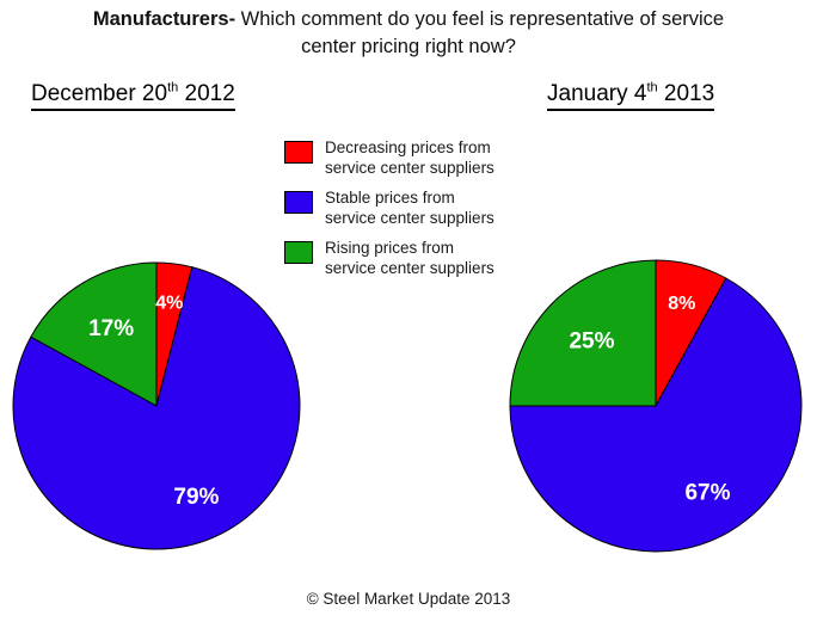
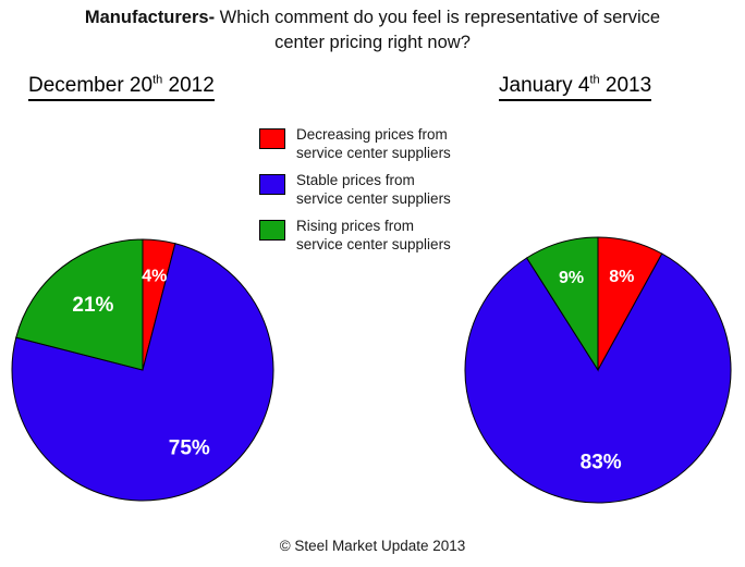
December 20th 2012/Stable prices from service center suppliers: 79% -> 75%
December 20th 2012/Rising prices from service center suppliers: 17% -> 21%
January 4th 2013/Stable prices from service center suppliers: 67% -> 83%
January 4th 2013/Rising prices from service center suppliers: 25% -> 9%
